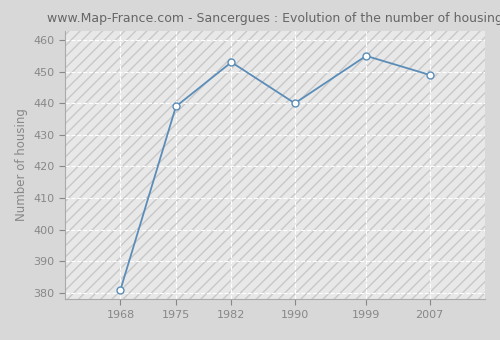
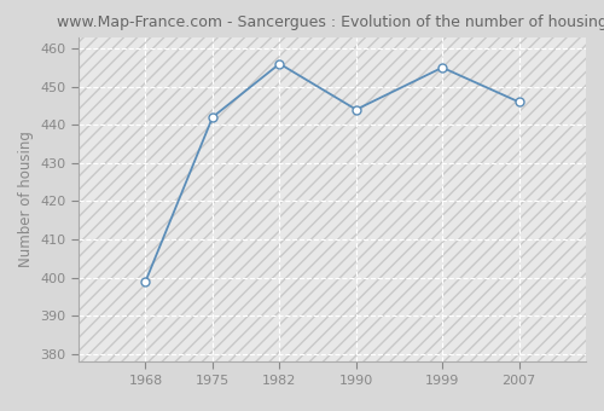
1968: 381 -> 399
1975: 439 -> 442
1982: 453 -> 456
1990: 440 -> 444
2007: 449 -> 446
